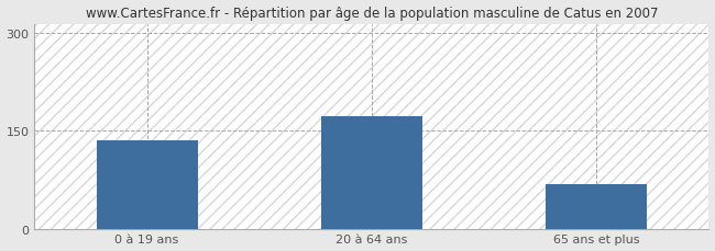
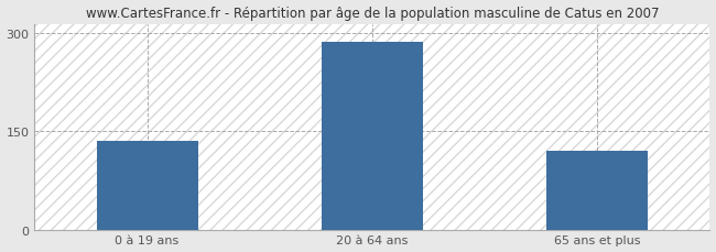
20 à 64 ans: 172 -> 287
65 ans et plus: 68 -> 120
